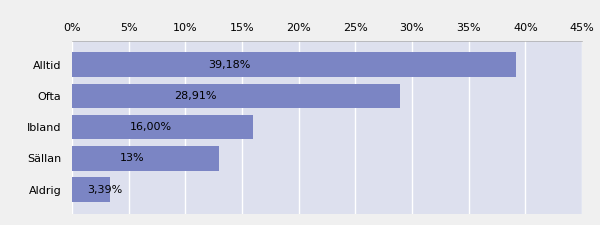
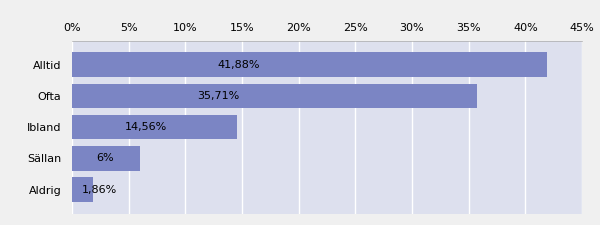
Alltid: 39,18% -> 41,88%
Ofta: 28,91% -> 35,71%
Ibland: 16,00% -> 14,56%
Sällan: 13% -> 6%
Aldrig: 3,39% -> 1,86%
